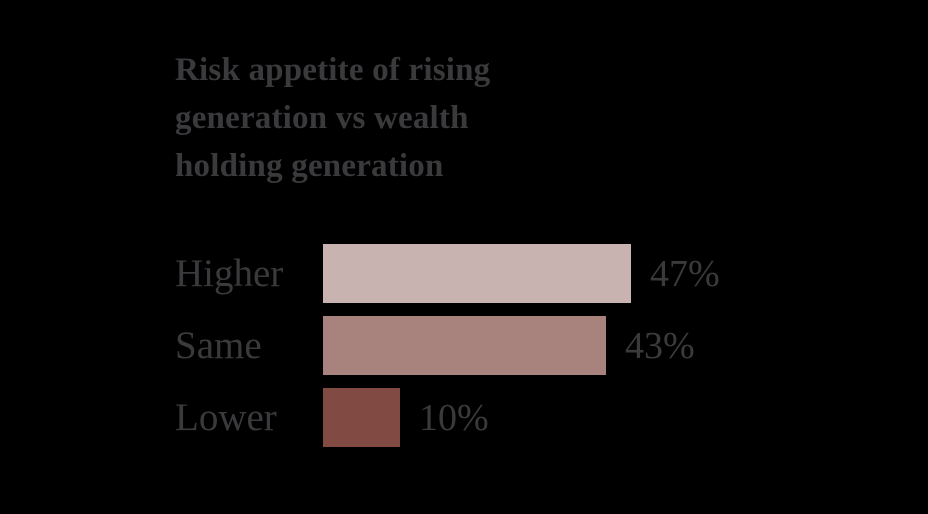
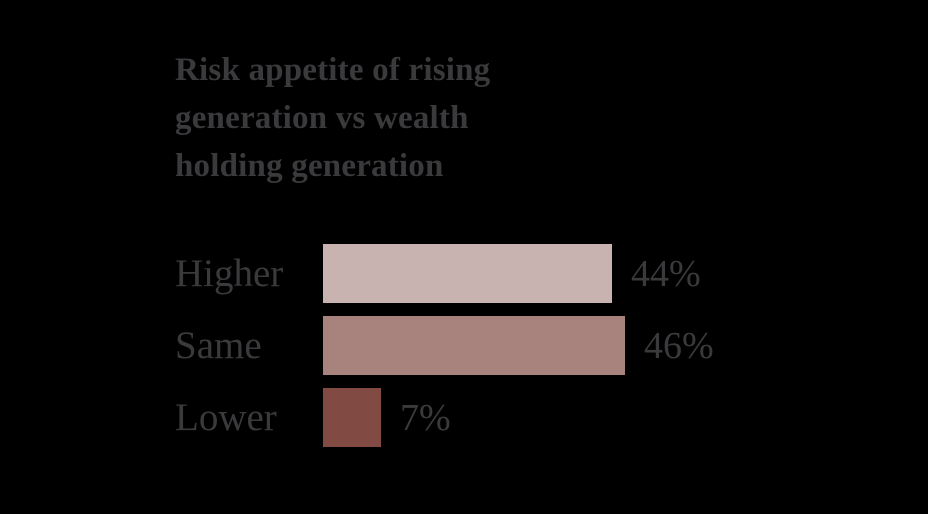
Higher: 47% -> 44%
Same: 43% -> 46%
Lower: 10% -> 7%
